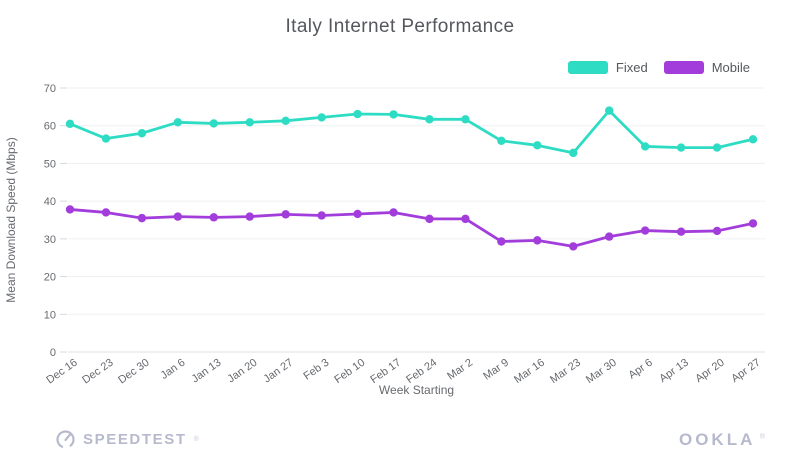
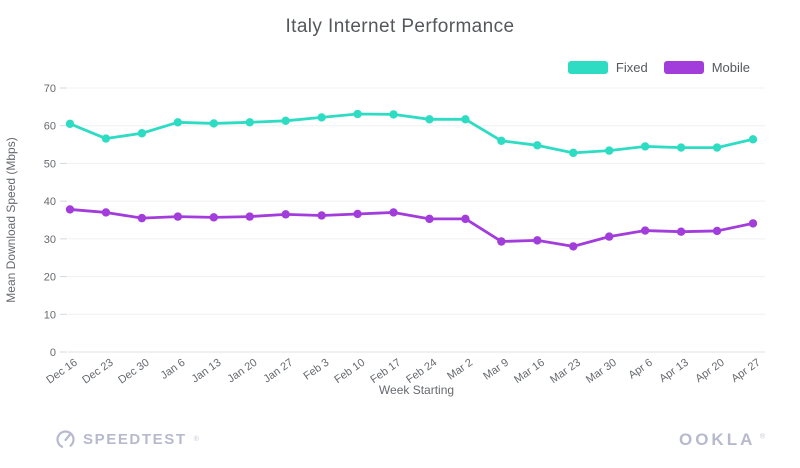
Fixed/Mar 30: 64 -> 53
